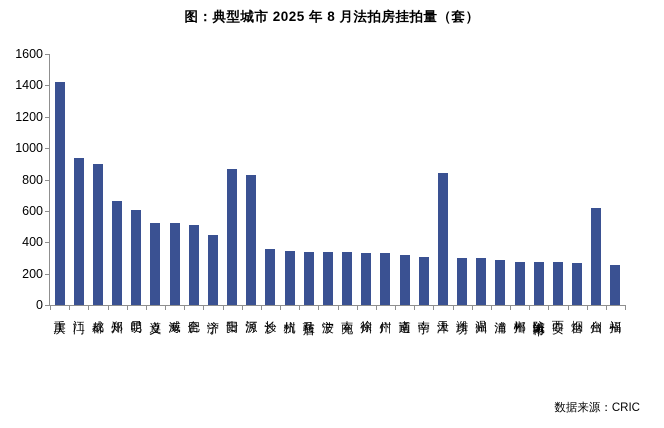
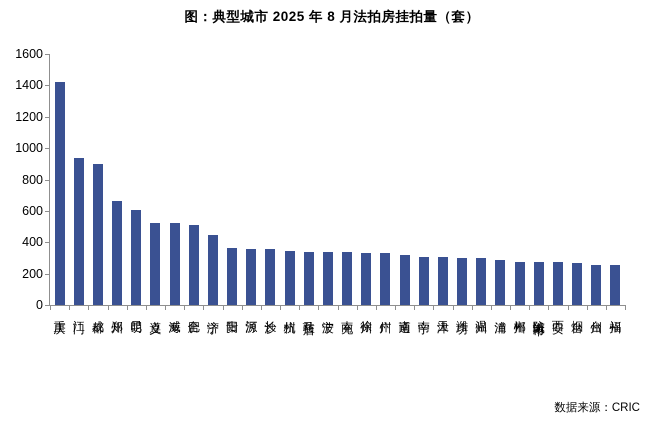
贵阳: 870 -> 360
河源: 830 -> 360
天津: 840 -> 300
台州: 620 -> 260
